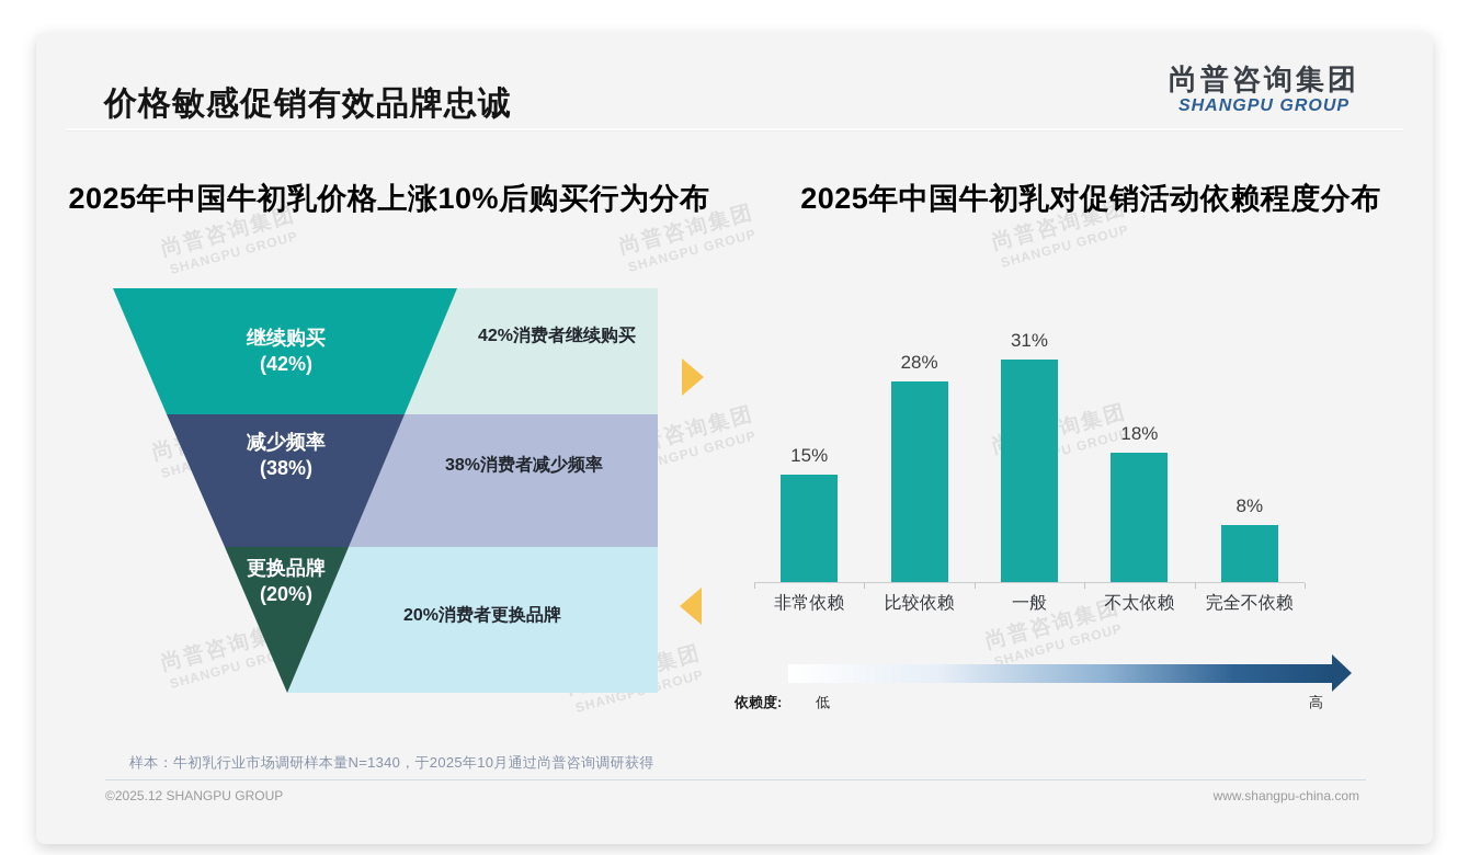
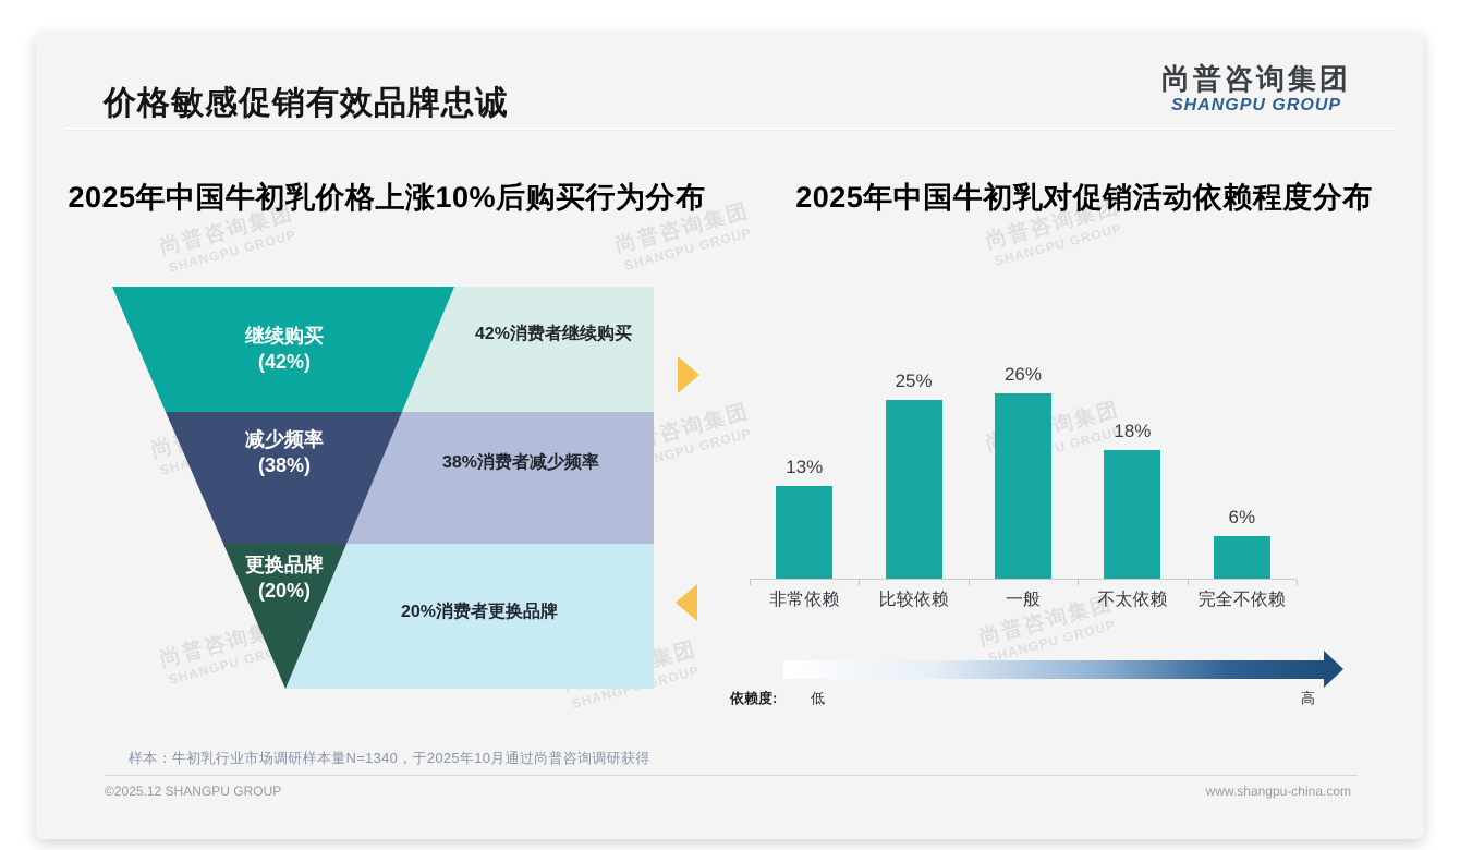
2025年中国牛初乳对促销活动依赖程度分布/非常依赖: 15% -> 13%
2025年中国牛初乳对促销活动依赖程度分布/比较依赖: 28% -> 25%
2025年中国牛初乳对促销活动依赖程度分布/一般: 31% -> 26%
2025年中国牛初乳对促销活动依赖程度分布/完全不依赖: 8% -> 6%
